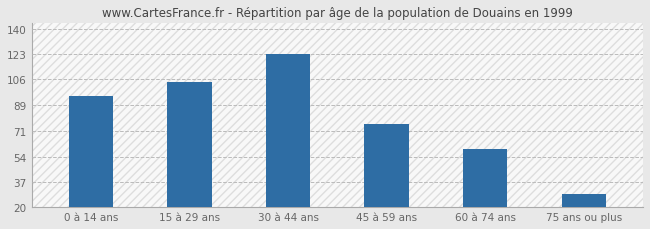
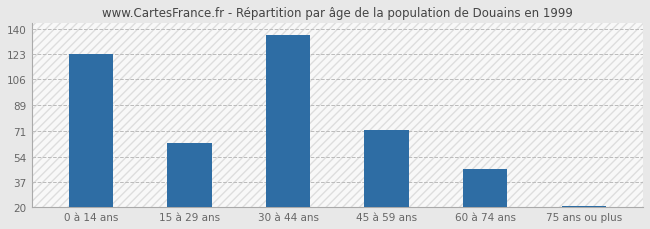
0 à 14 ans: 95 -> 123
15 à 29 ans: 104 -> 63
30 à 44 ans: 123 -> 136
45 à 59 ans: 76 -> 72
60 à 74 ans: 59 -> 46
75 ans ou plus: 29 -> 21
